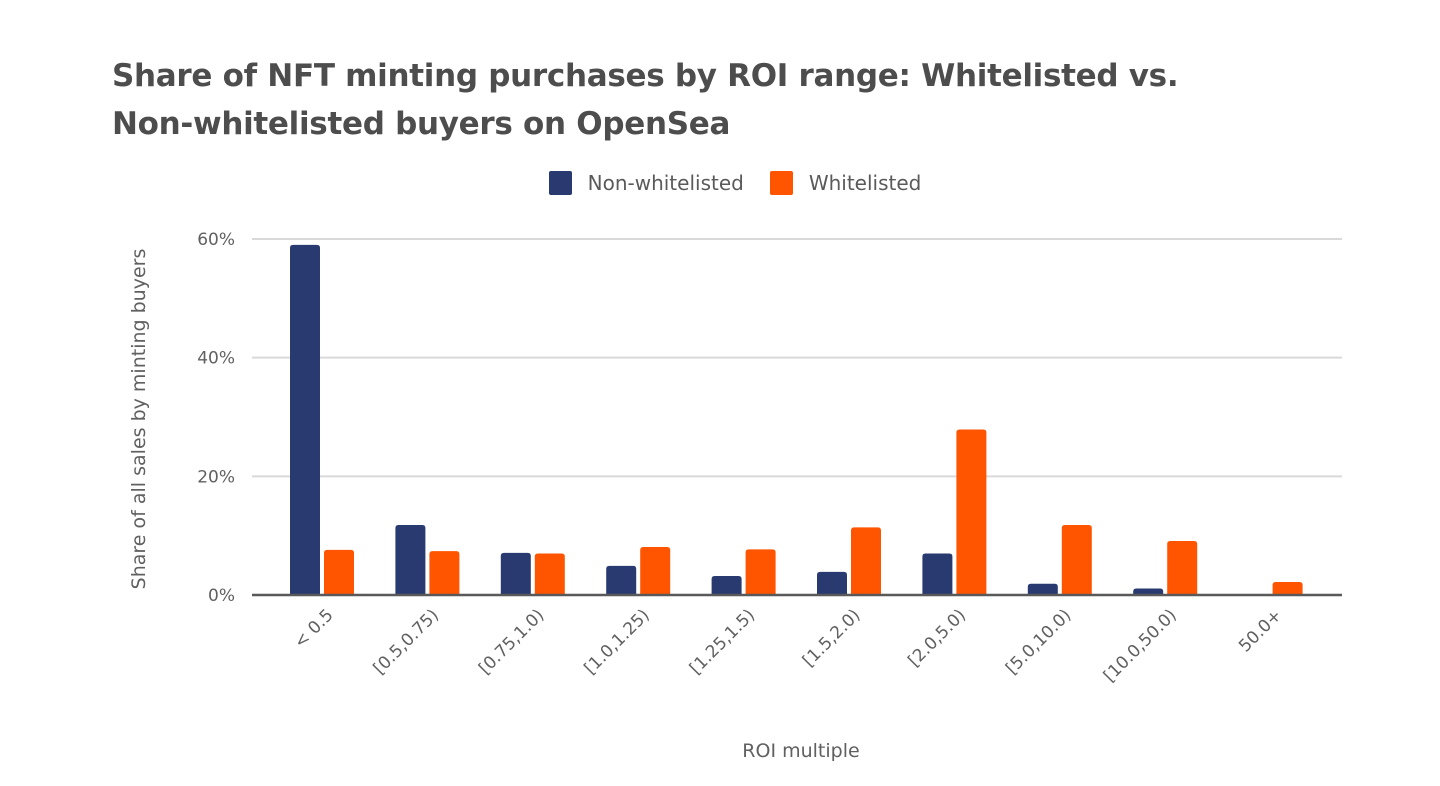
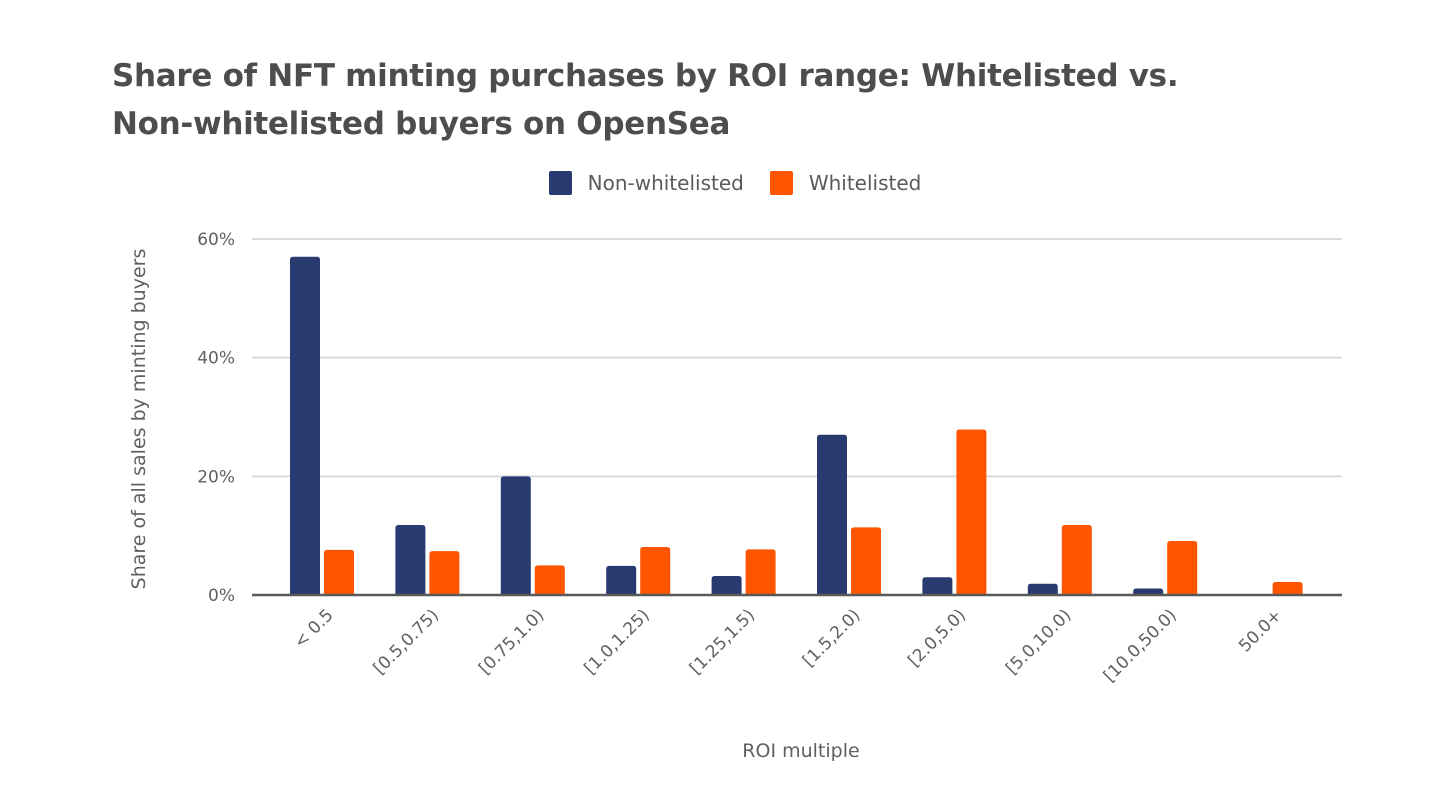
Non-whitelisted/< 0.5: 59% -> 57%
Non-whitelisted/[0.75,1.0): 7% -> 20%
Whitelisted/[0.75,1.0): 7% -> 5%
Non-whitelisted/[1.5,2.0): 4% -> 27%
Non-whitelisted/[2.0,5.0): 7% -> 3%
